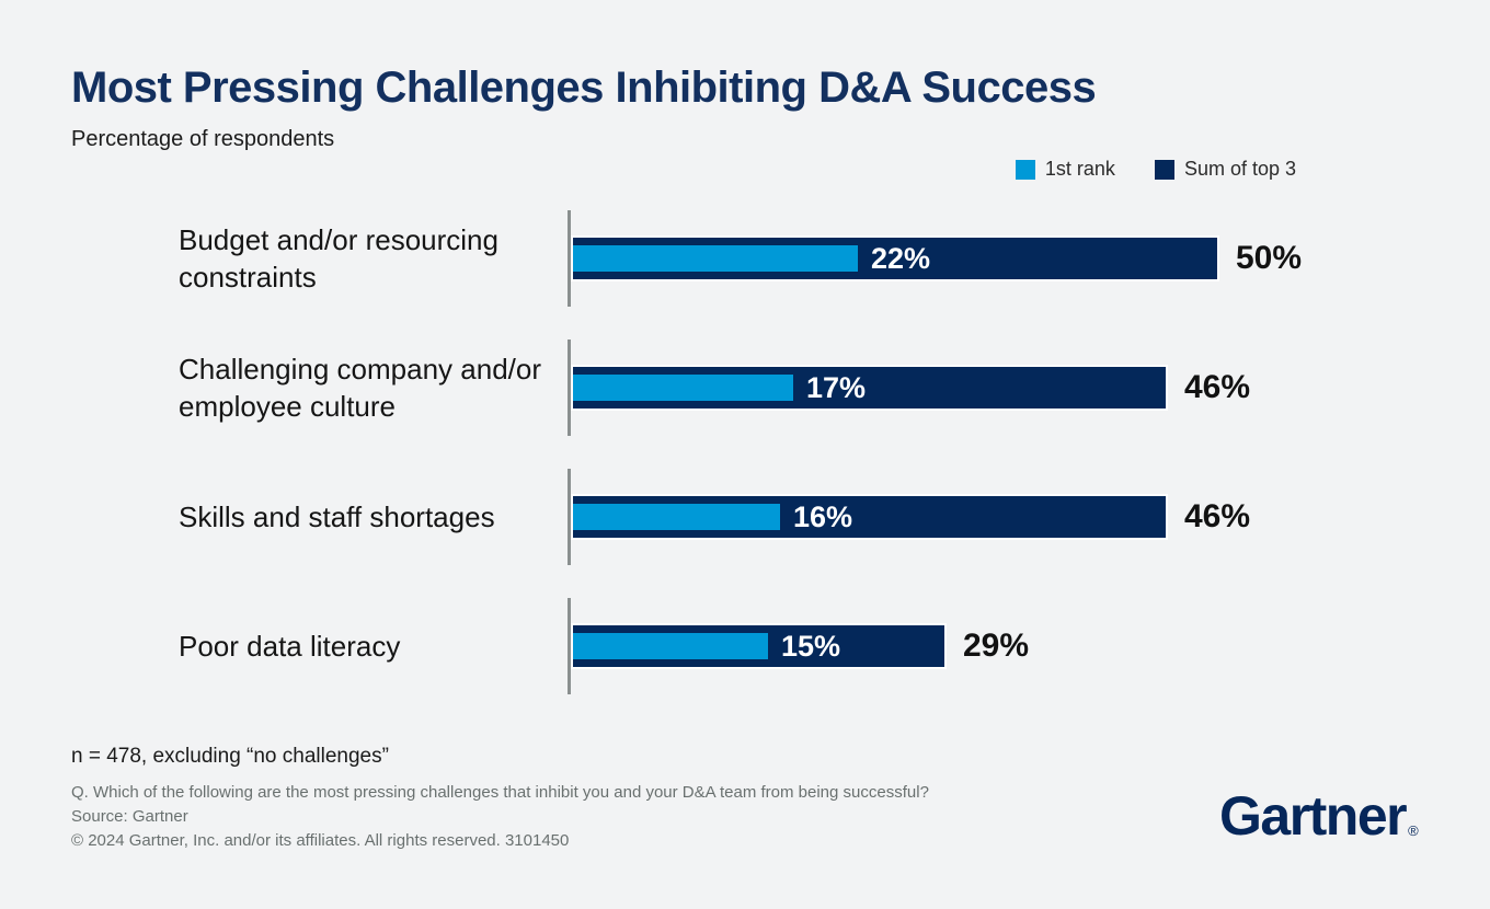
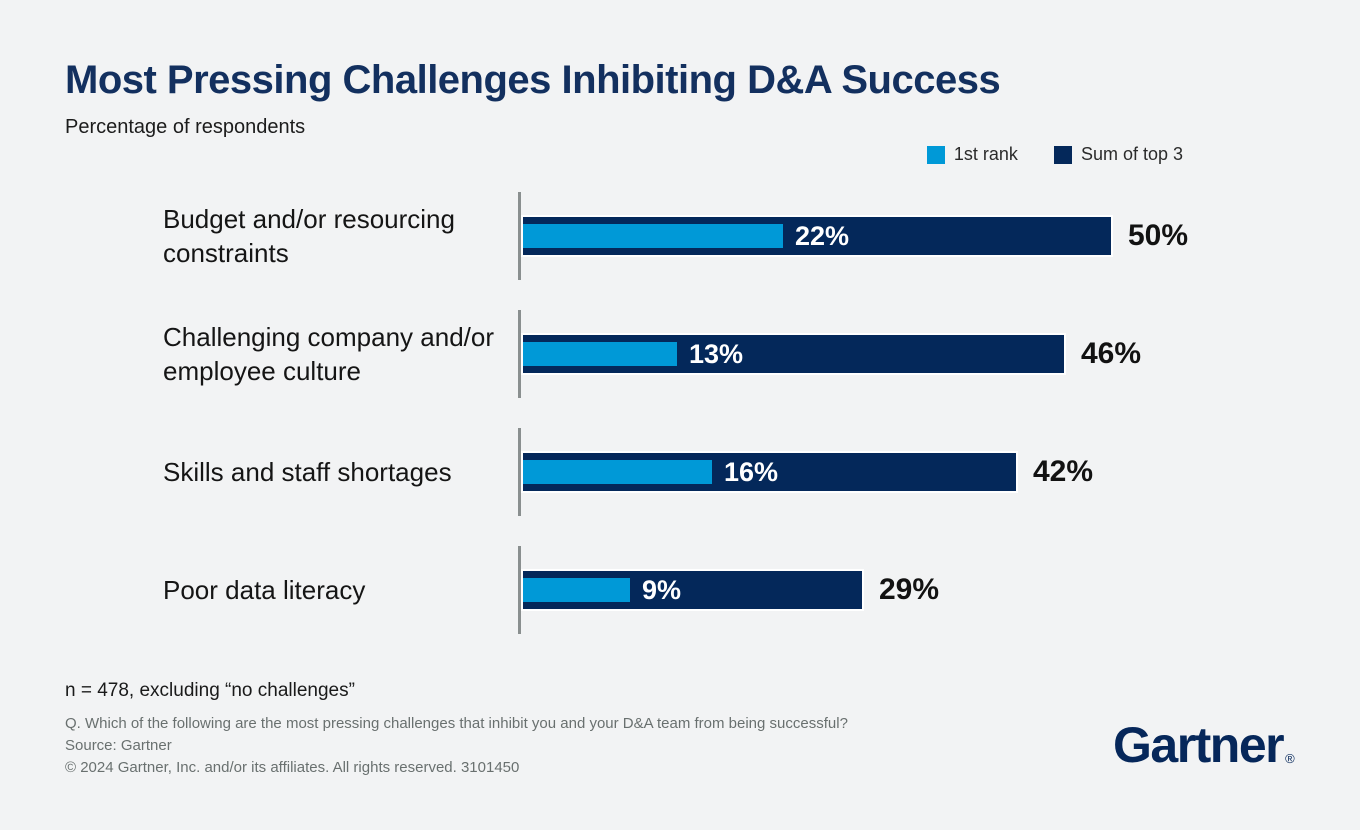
1st rank/Challenging company and/or employee culture: 17% -> 13%
Sum of top 3/Skills and staff shortages: 46% -> 42%
1st rank/Poor data literacy: 15% -> 9%
